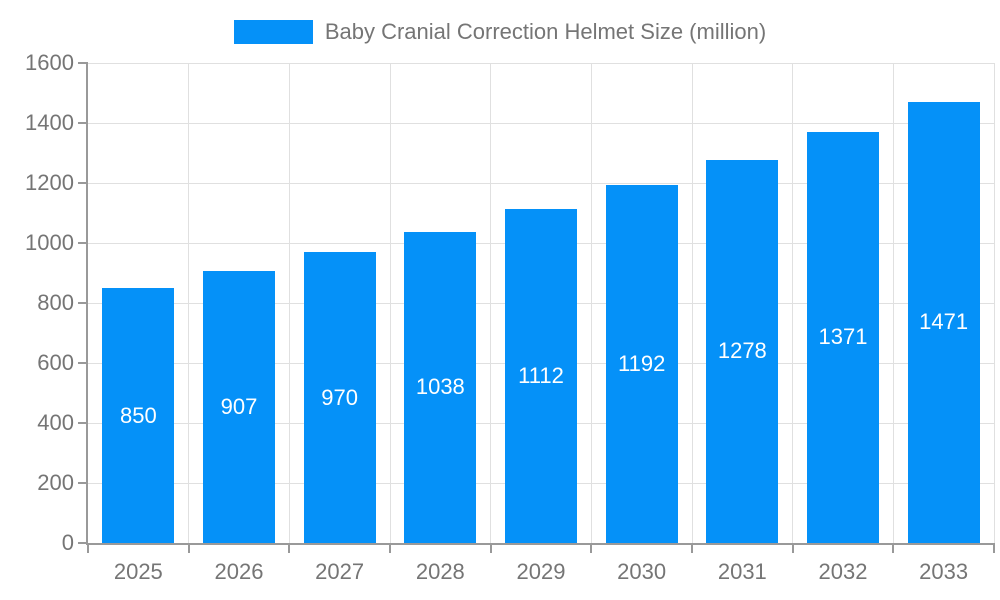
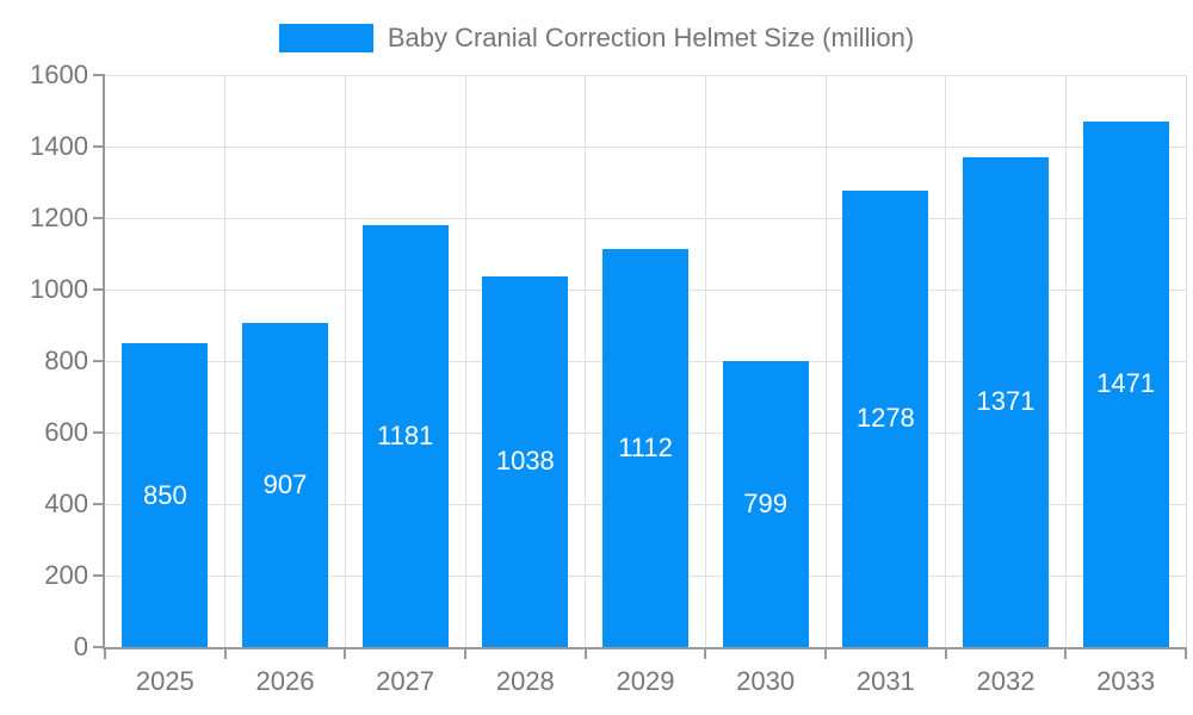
2027: 970 -> 1181
2030: 1192 -> 799
